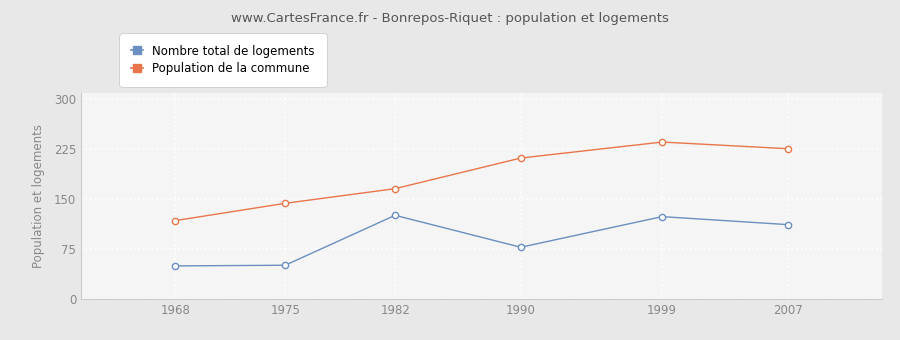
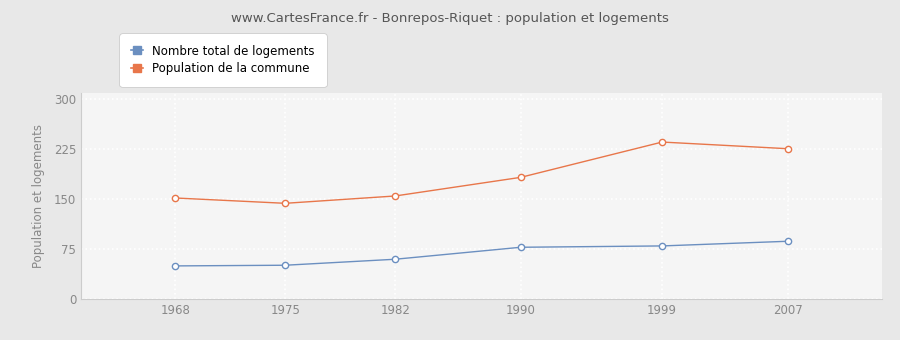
Population de la commune/1968: 118 -> 152
Nombre total de logements/1982: 126 -> 60
Population de la commune/1982: 166 -> 155
Population de la commune/1990: 212 -> 183
Nombre total de logements/1999: 124 -> 80
Nombre total de logements/2007: 112 -> 87
